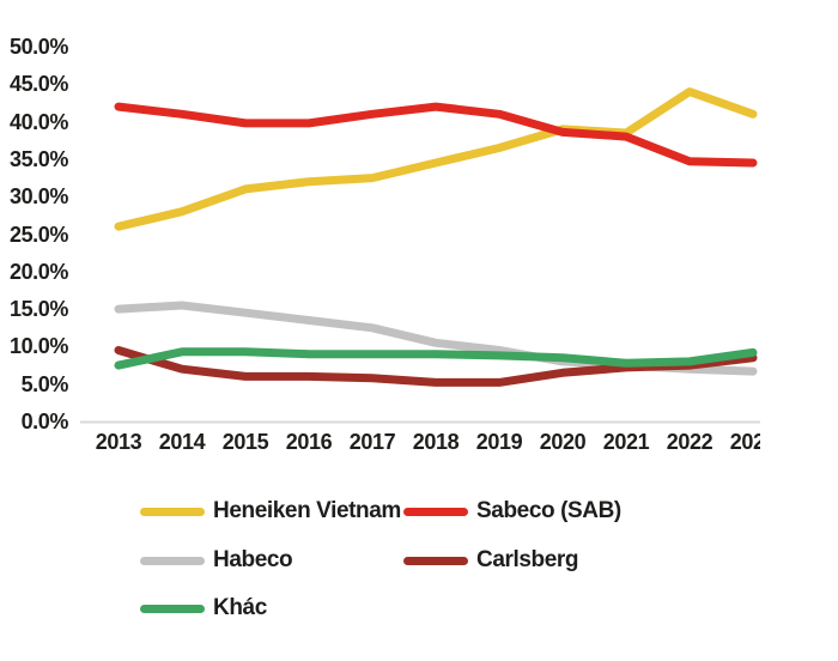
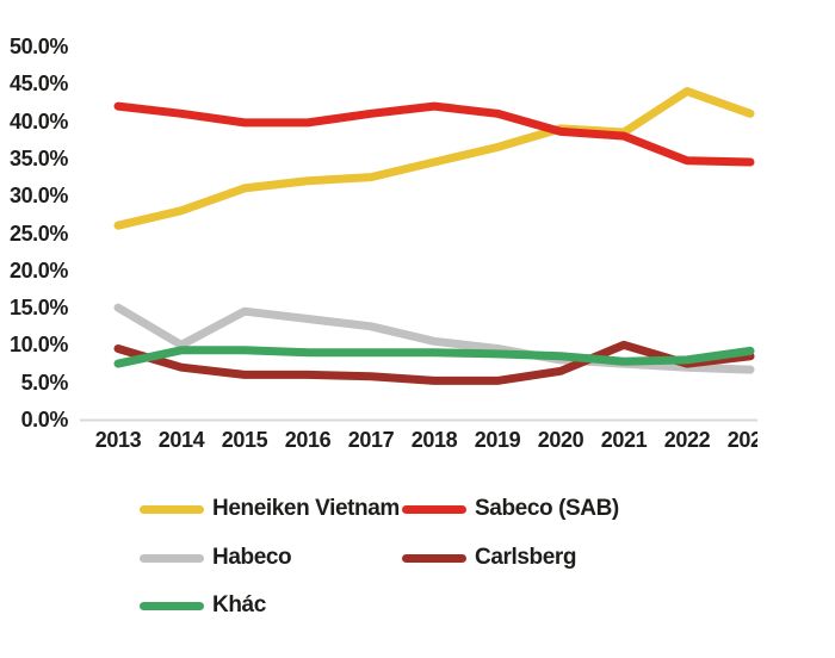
Habeco/2014: 16% -> 10%
Carlsberg/2021: 7% -> 10%
